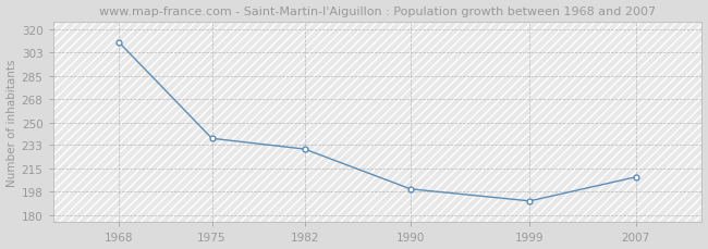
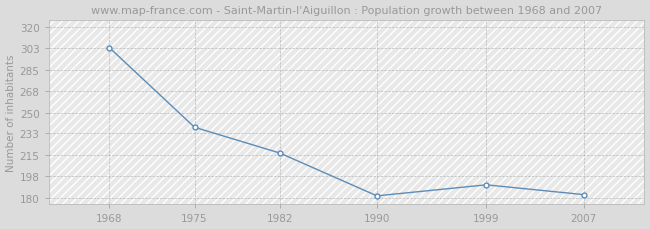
1968: 310 -> 303
1982: 230 -> 217
1990: 200 -> 182
2007: 209 -> 183
